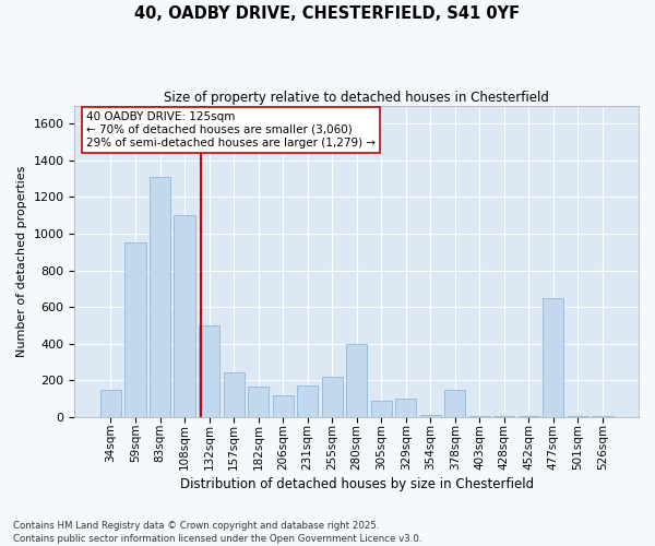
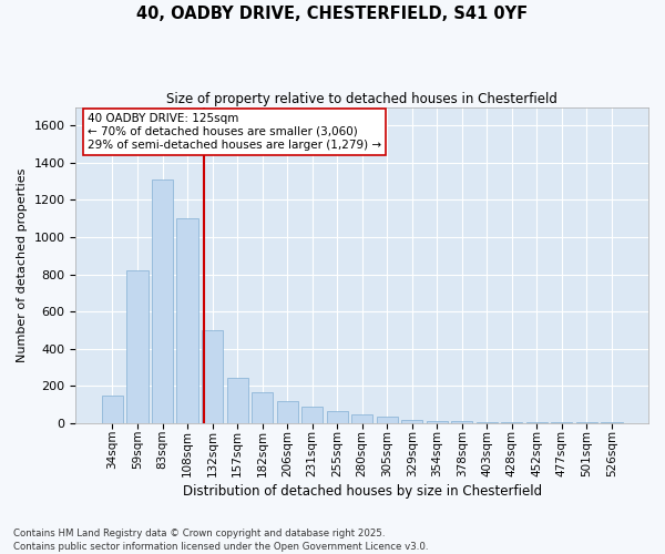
59sqm: 950 -> 820
231sqm: 170 -> 90
255sqm: 220 -> 60
280sqm: 400 -> 40
305sqm: 90 -> 40
329sqm: 100 -> 20
378sqm: 150 -> 10
477sqm: 650 -> 0
